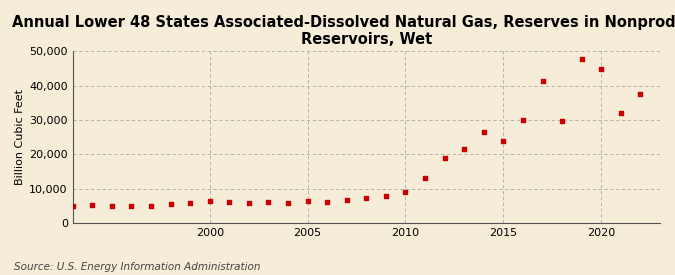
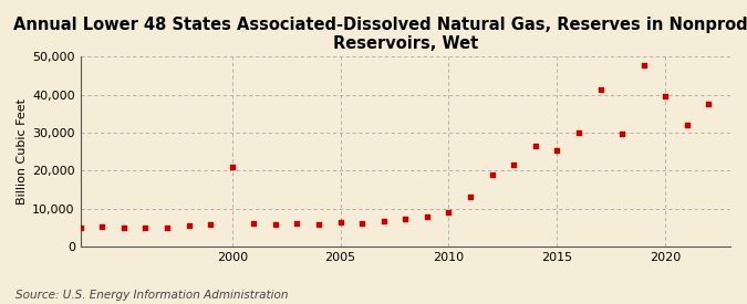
2000: 6,300 -> 21,000
2015: 24,000 -> 25,500
2020: 44,800 -> 39,500
